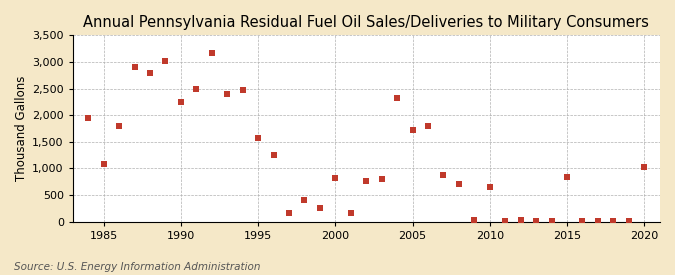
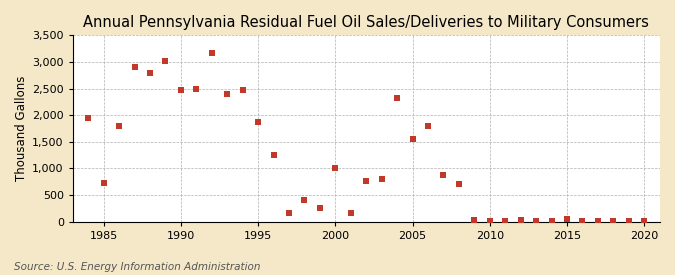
1985: 1,080 -> 730
1990: 2,240 -> 2,480
1995: 1,580 -> 1,870
2000: 820 -> 1,010
2005: 1,720 -> 1,560
2010: 660 -> 10
2015: 840 -> 50
2020: 1,020 -> 10
